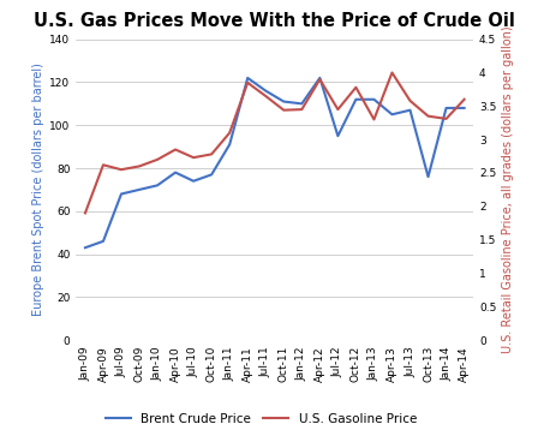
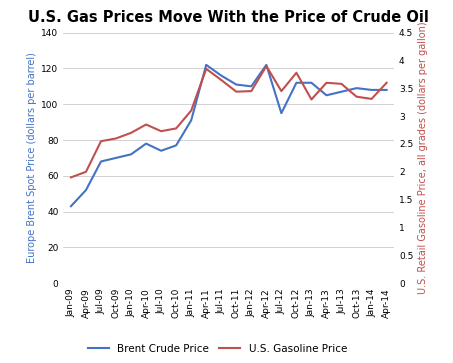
Brent Crude Price/Apr-09: 46 -> 52
U.S. Gasoline Price/Apr-09: 2.62 -> 2.00
U.S. Gasoline Price/Apr-13: 4.00 -> 3.60
Brent Crude Price/Oct-13: 76 -> 109
